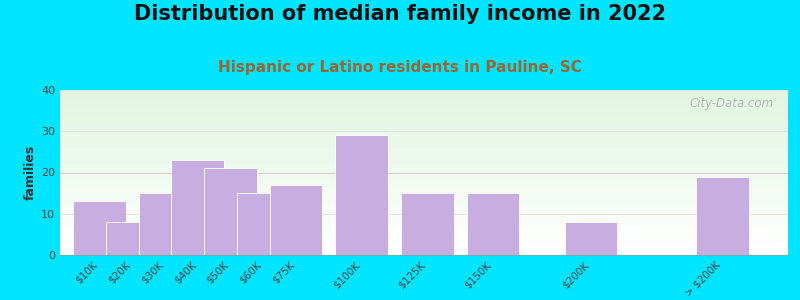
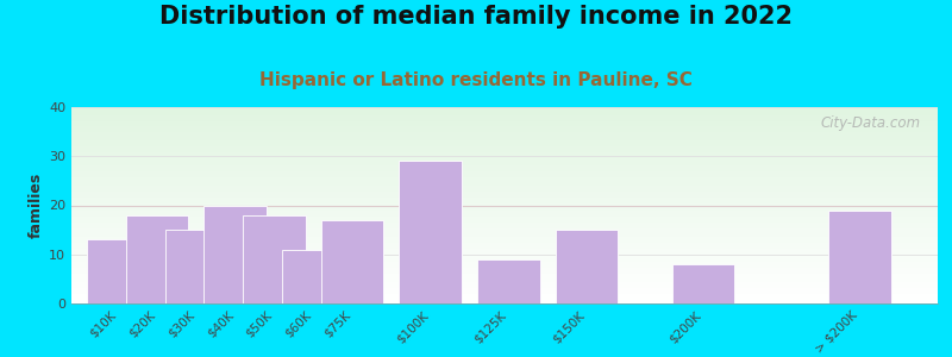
$20K: 8 -> 18
$40K: 23 -> 20
$50K: 21 -> 18
$60K: 15 -> 11
$125K: 15 -> 9
